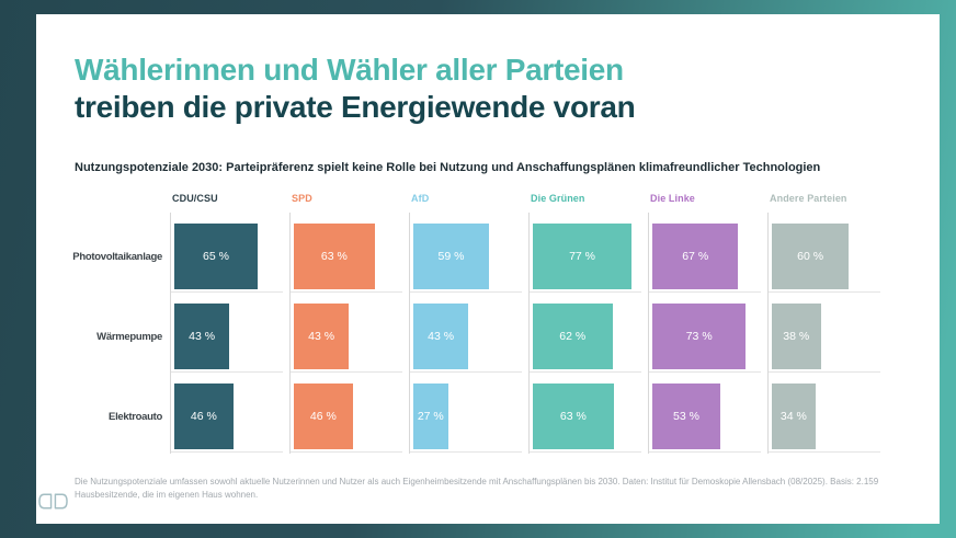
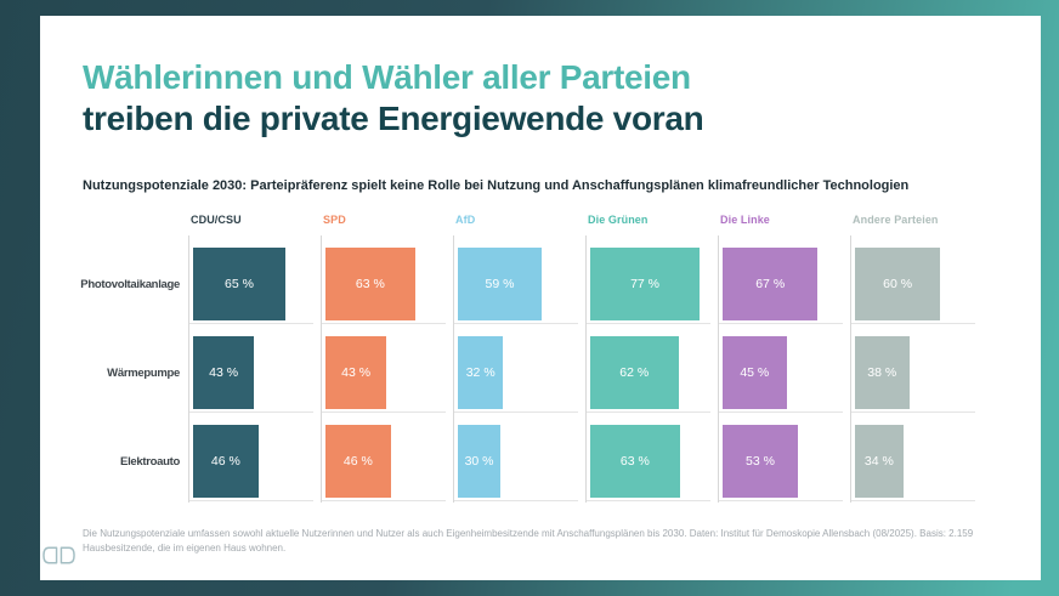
AfD/Wärmepumpe: 43 -> 32
Die Linke/Wärmepumpe: 73 -> 45
AfD/Elektroauto: 27 -> 30
